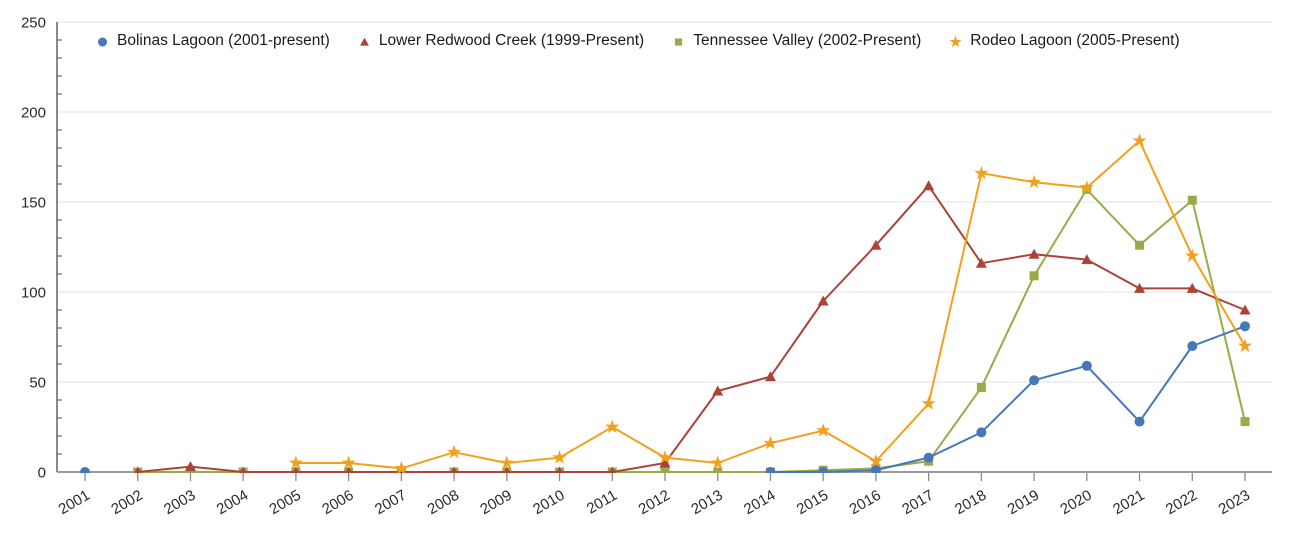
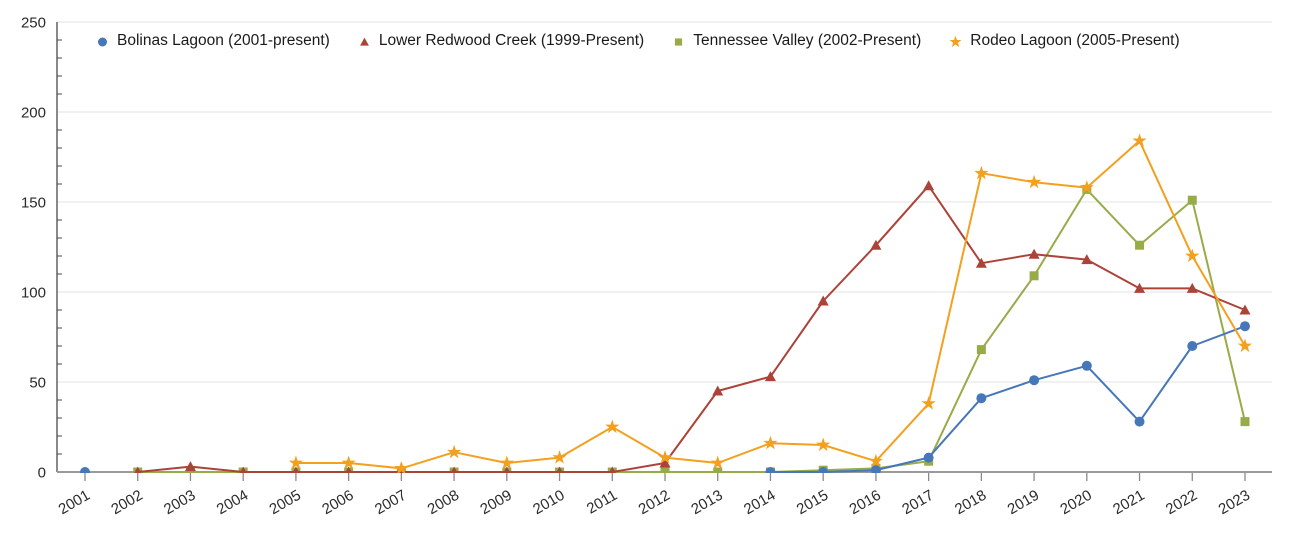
Rodeo Lagoon (2005-Present)/2015: 23 -> 15
Bolinas Lagoon (2001-present)/2018: 22 -> 41
Tennessee Valley (2002-Present)/2018: 47 -> 68
